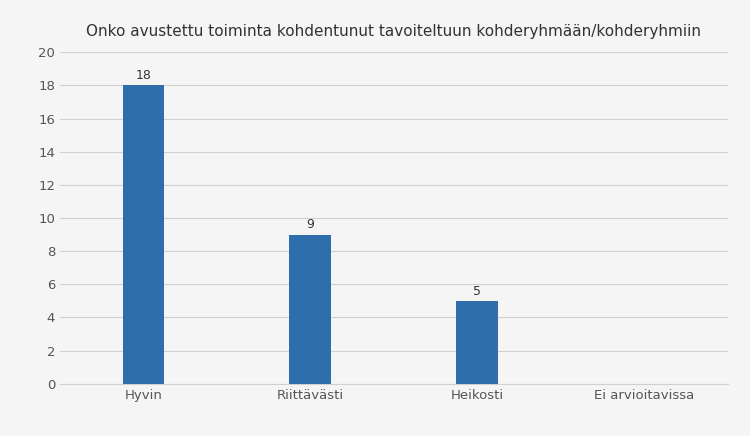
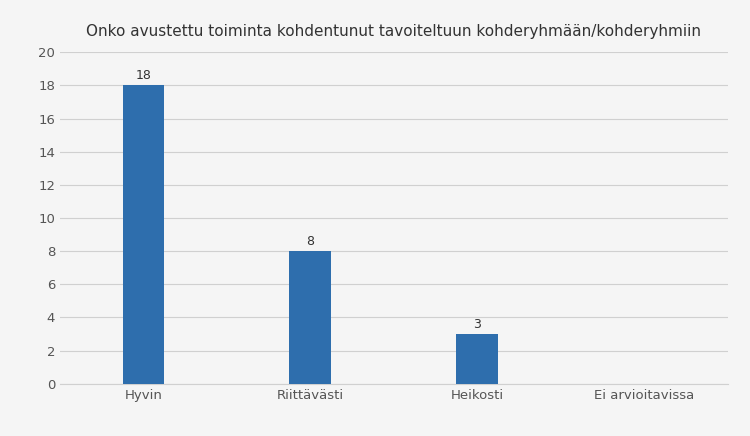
Riittävästi: 9 -> 8
Heikosti: 5 -> 3
